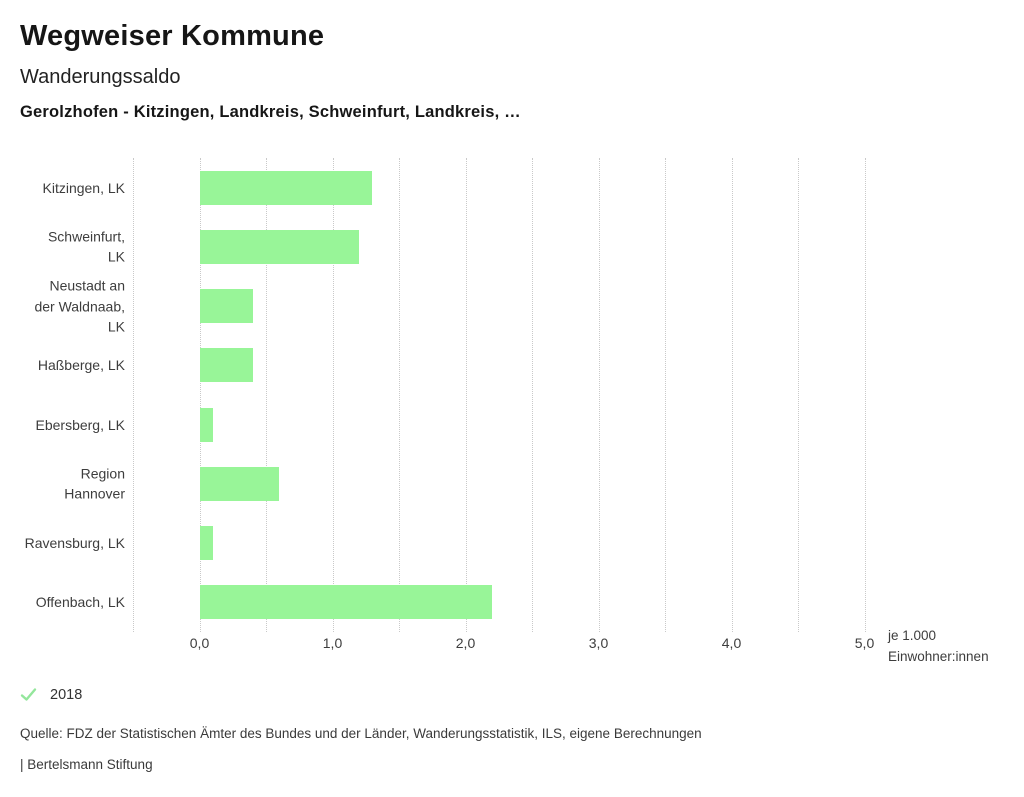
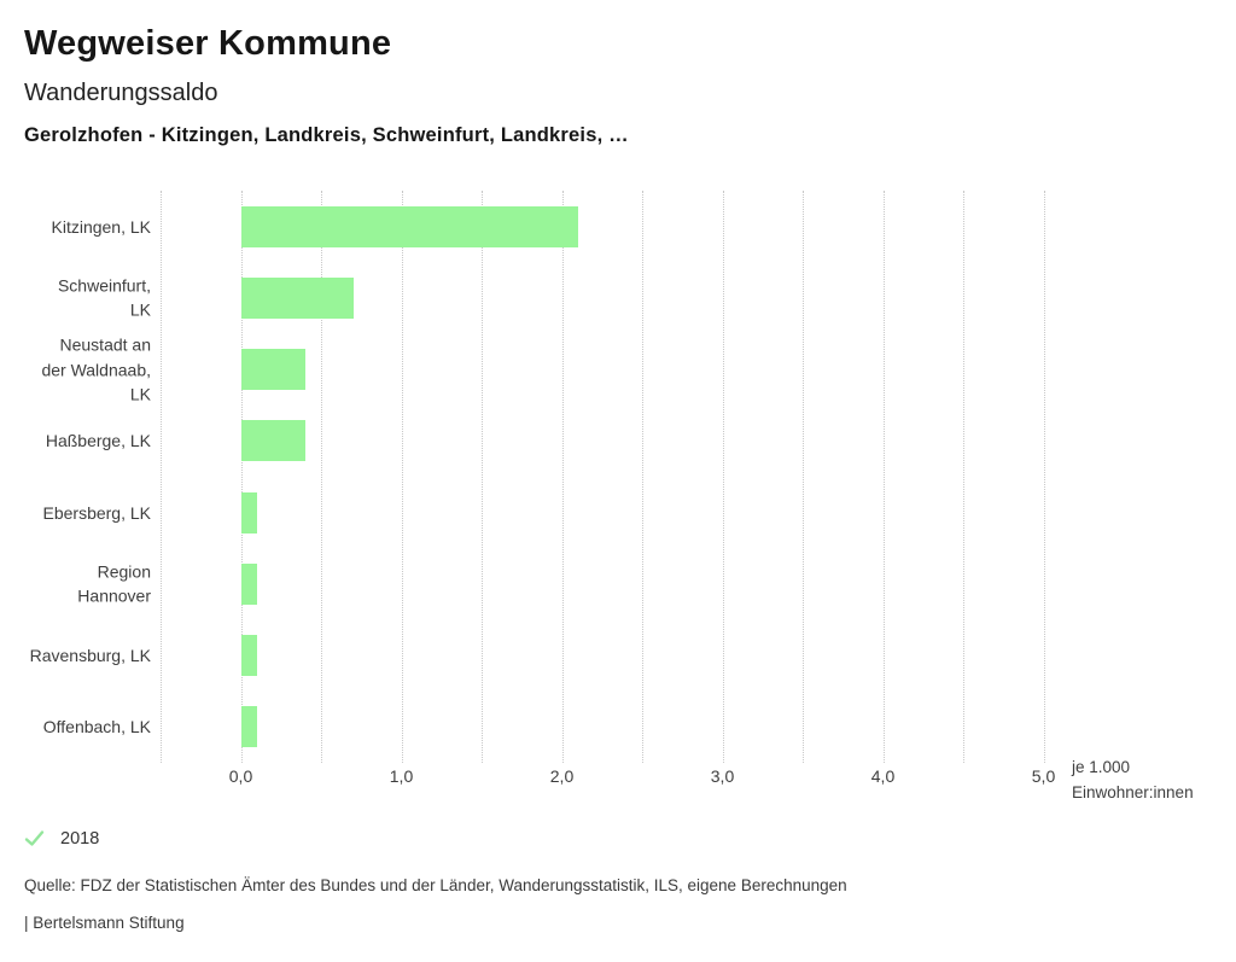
Kitzingen, LK: 1,3 -> 2,1
Schweinfurt, LK: 1,2 -> 0,7
Region Hannover: 0,6 -> 0,1
Offenbach, LK: 2,2 -> 0,1
